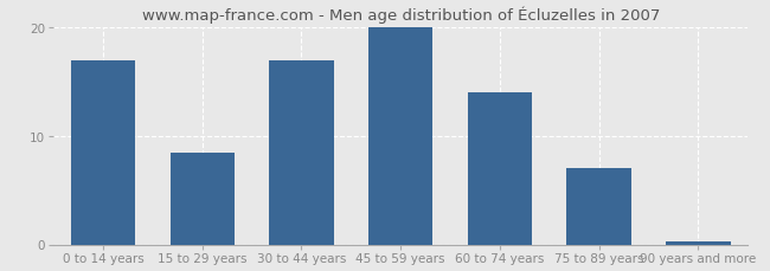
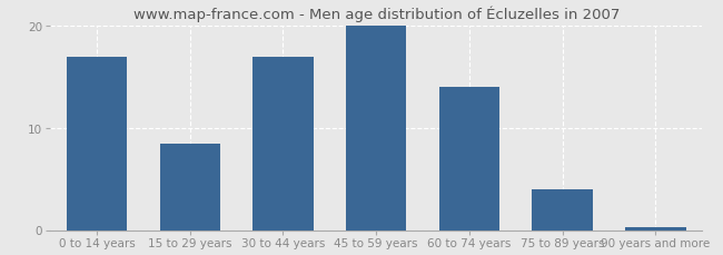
75 to 89 years: 7.0 -> 4.0
